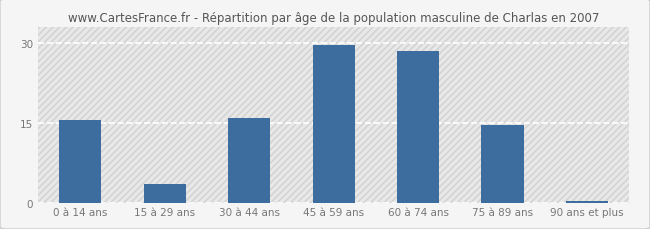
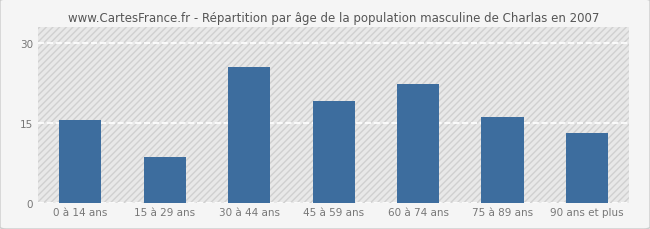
15 à 29 ans: 3.5 -> 8.6
30 à 44 ans: 16.0 -> 25.6
45 à 59 ans: 29.7 -> 19.2
60 à 74 ans: 28.5 -> 22.4
75 à 89 ans: 14.7 -> 16.2
90 ans et plus: 0.3 -> 13.2
